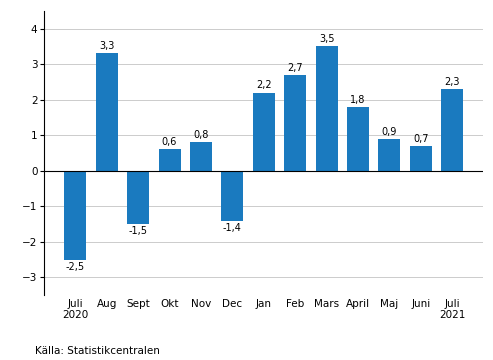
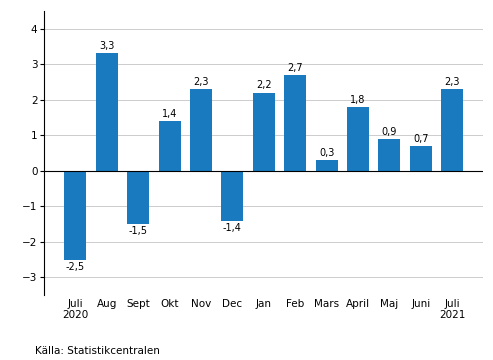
Okt: 0,6 -> 1,4
Nov: 0,8 -> 2,3
Mars: 3,5 -> 0,3
